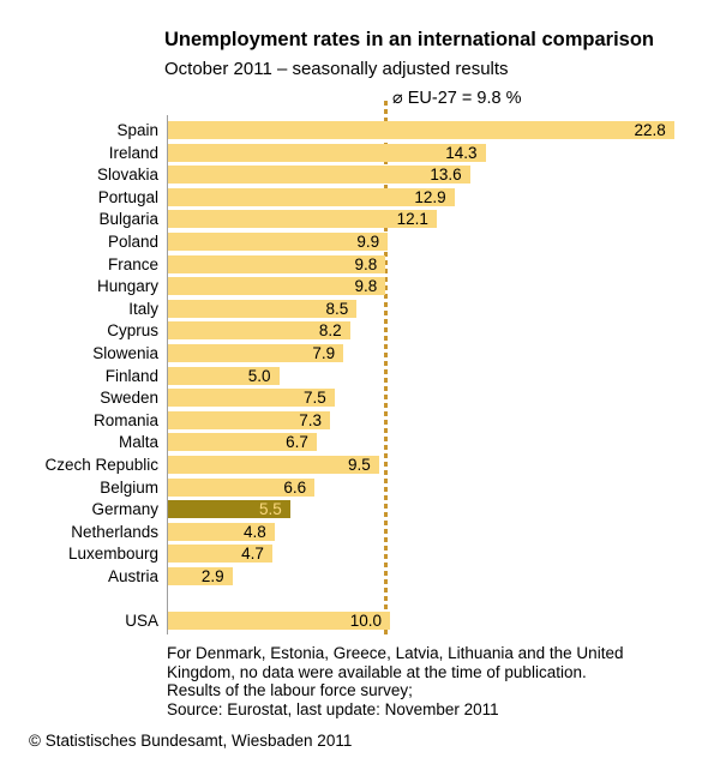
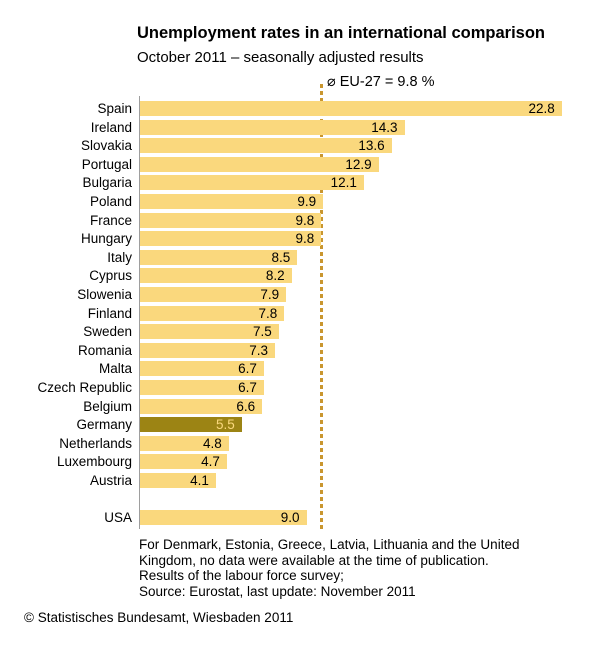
Finland: 5.0 -> 7.8
Czech Republic: 9.5 -> 6.7
Austria: 2.9 -> 4.1
USA: 10.0 -> 9.0
